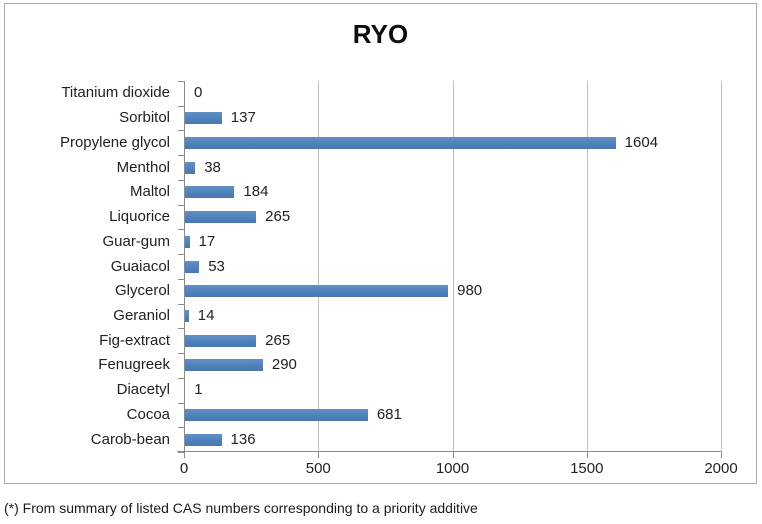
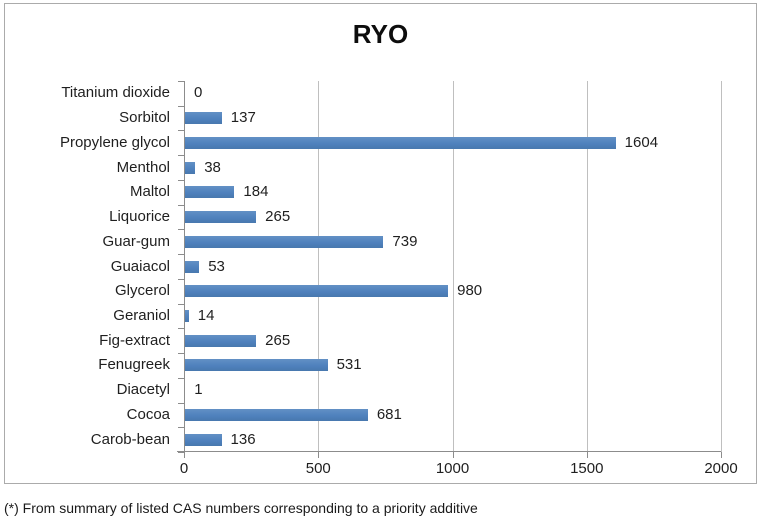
Guar-gum: 17 -> 739
Fenugreek: 290 -> 531
